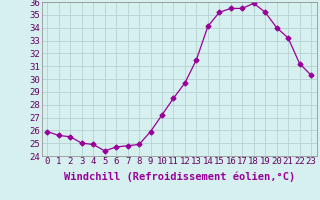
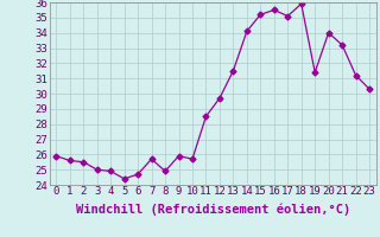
7: 24.8 -> 25.7
10: 27.2 -> 25.7
17: 35.5 -> 35.1
19: 35.2 -> 31.4
